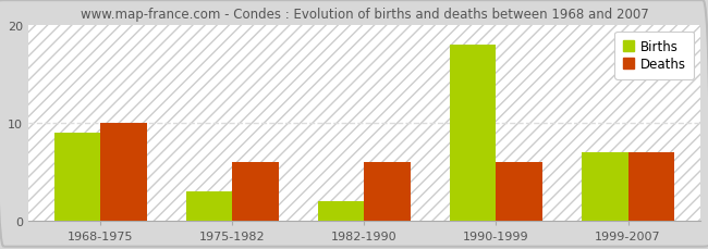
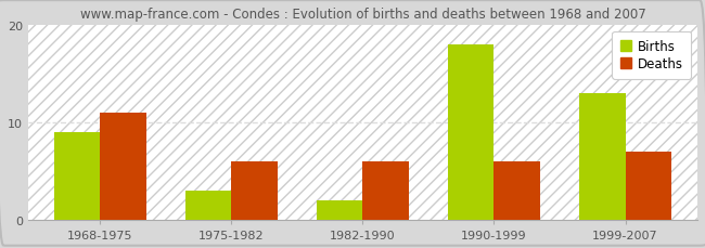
Deaths/1968-1975: 10 -> 11
Births/1999-2007: 7 -> 13
